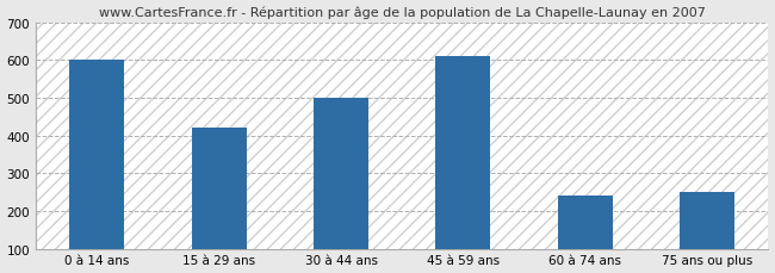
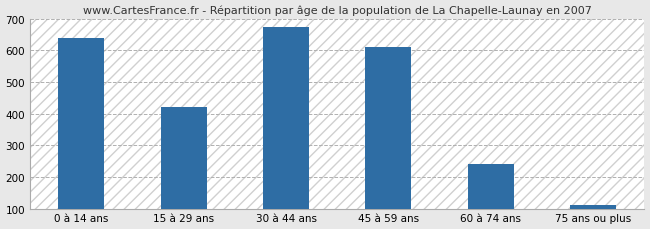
0 à 14 ans: 600 -> 638
30 à 44 ans: 500 -> 673
75 ans ou plus: 250 -> 110
